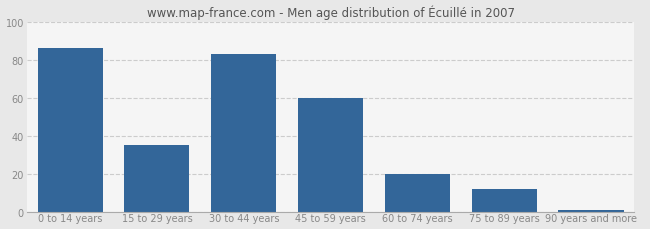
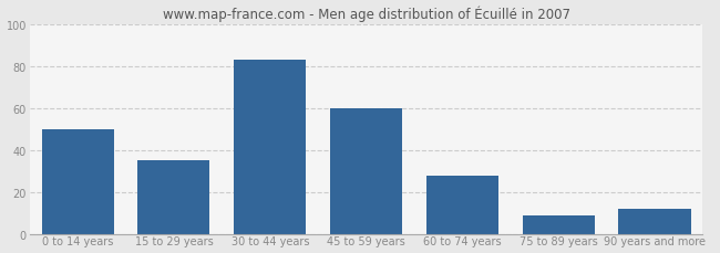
0 to 14 years: 86 -> 50
60 to 74 years: 20 -> 28
75 to 89 years: 12 -> 9
90 years and more: 1 -> 12
